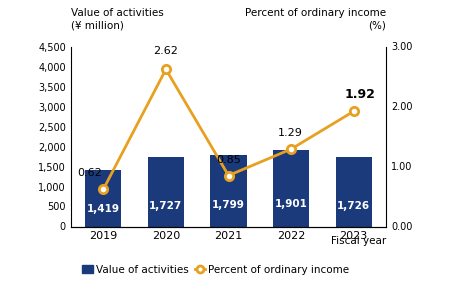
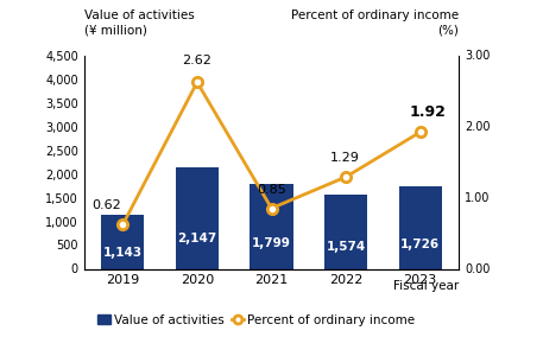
Value of activities/2019: 1,419 -> 1,143
Value of activities/2020: 1,727 -> 2,147
Value of activities/2022: 1,901 -> 1,574
